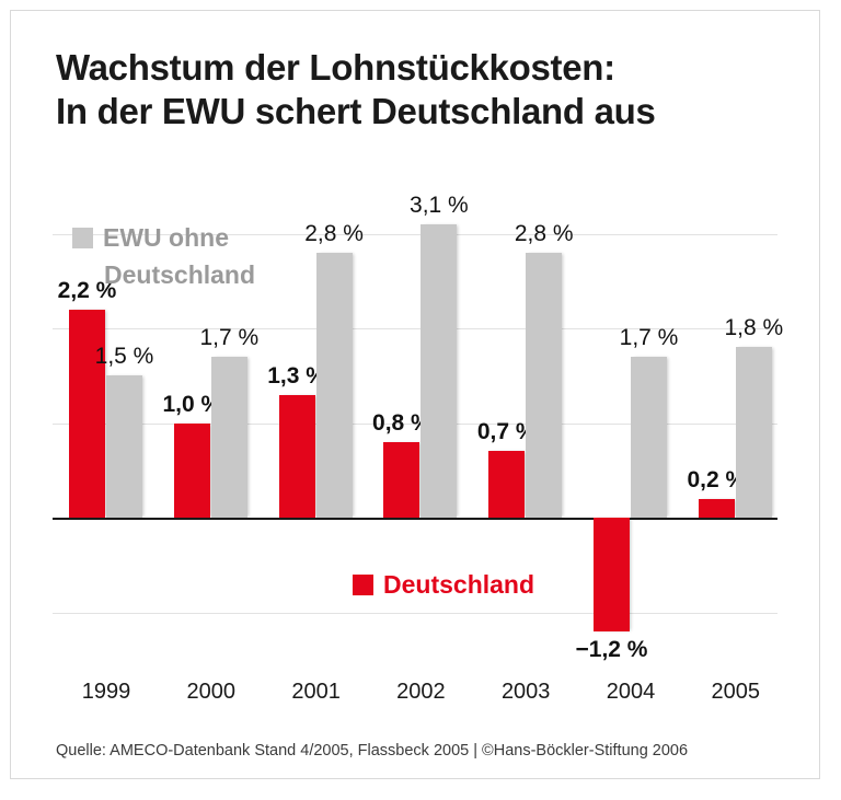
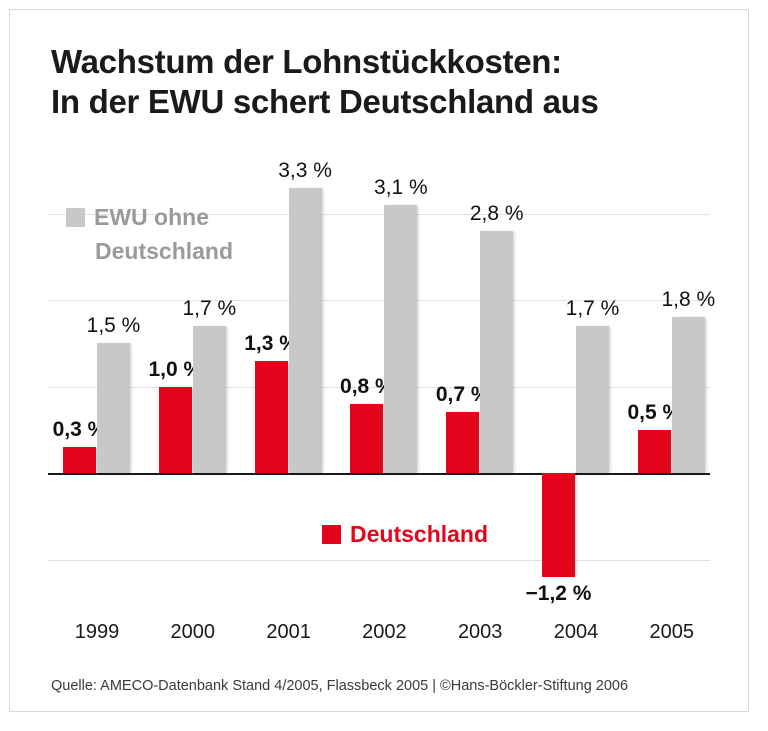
Deutschland/1999: 2,2 -> 0,3
EWU ohne Deutschland/2001: 2,8 -> 3,3
Deutschland/2005: 0,2 -> 0,5
